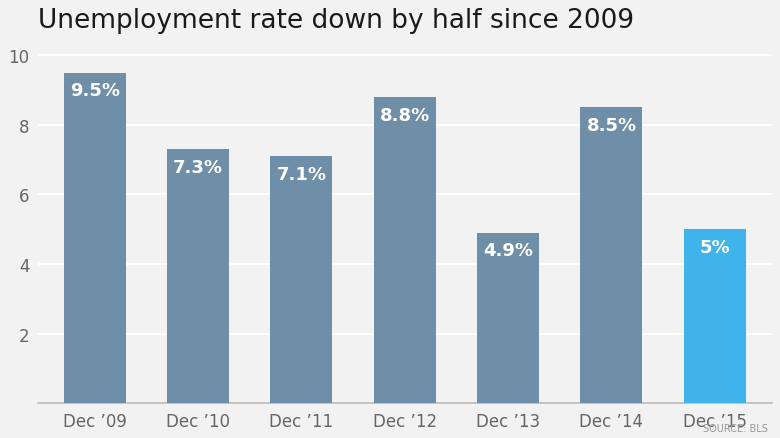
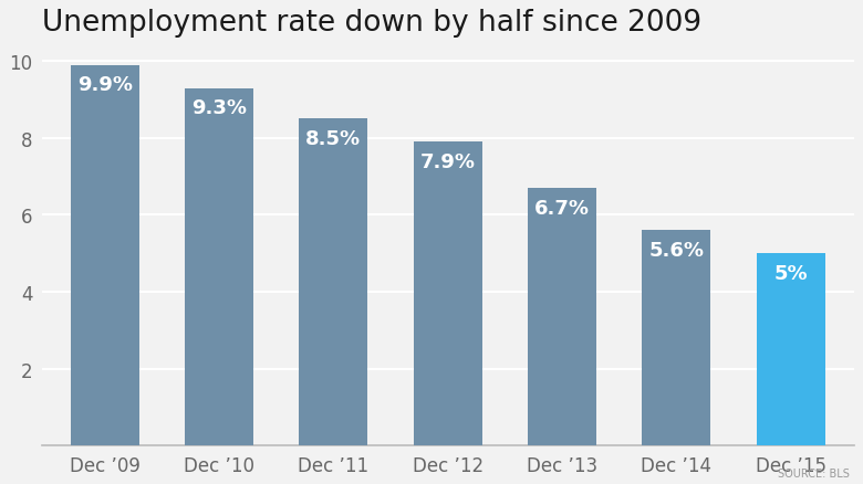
Dec ’09: 9.5% -> 9.9%
Dec ’10: 7.3% -> 9.3%
Dec ’11: 7.1% -> 8.5%
Dec ’12: 8.8% -> 7.9%
Dec ’13: 4.9% -> 6.7%
Dec ’14: 8.5% -> 5.6%
